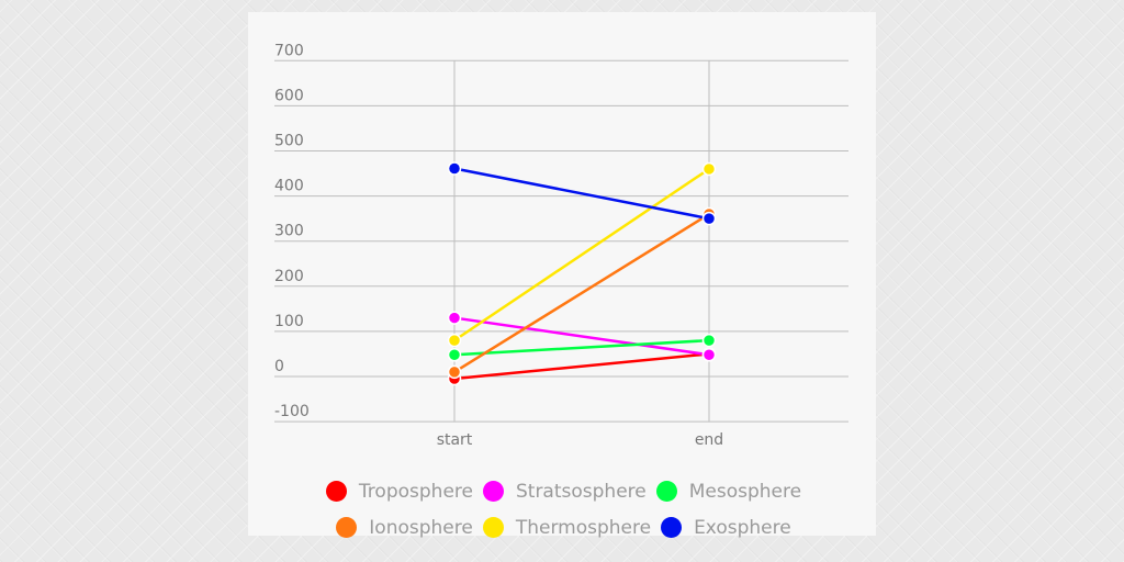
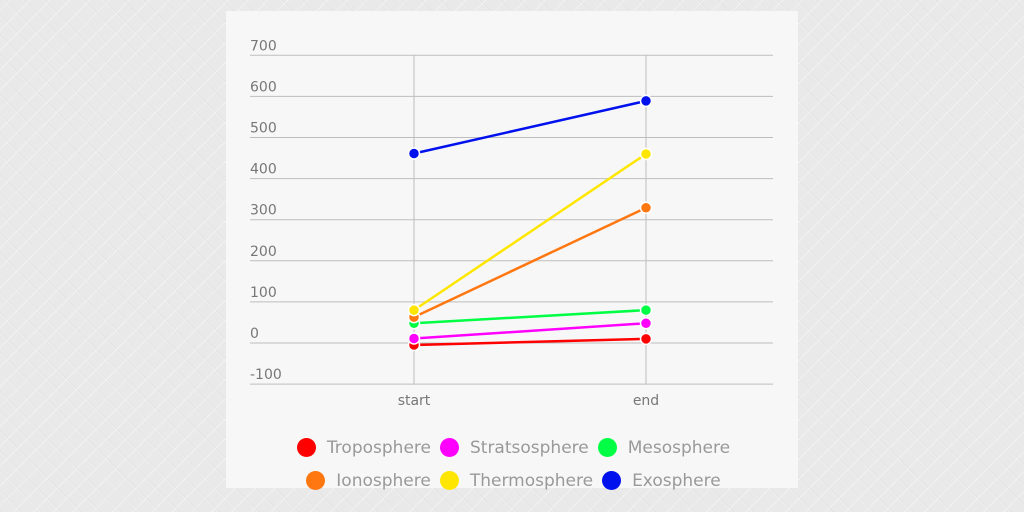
Stratsosphere/start: 130 -> 10
Ionosphere/start: 10 -> 60
Troposphere/end: 50 -> 10
Ionosphere/end: 360 -> 330
Exosphere/end: 350 -> 590
